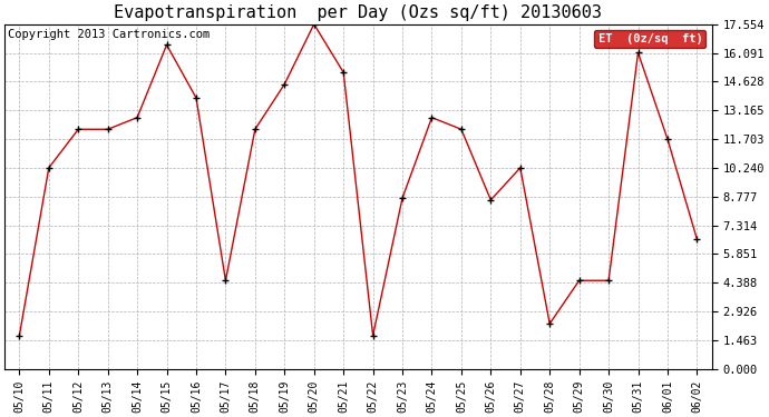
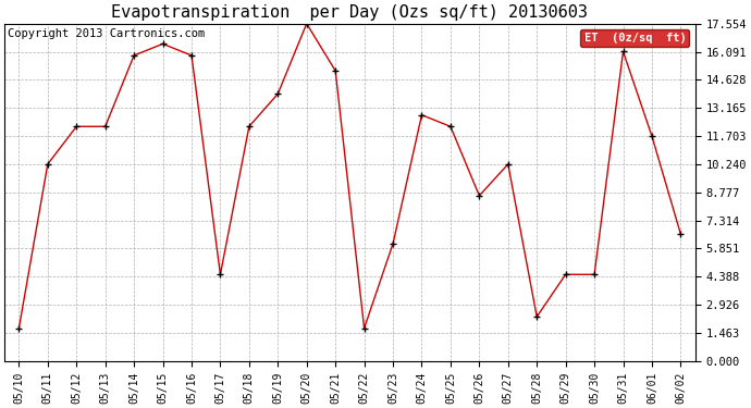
05/14: 12.8 -> 15.9
05/16: 13.8 -> 15.9
05/19: 14.5 -> 13.9
05/23: 8.7 -> 6.1
